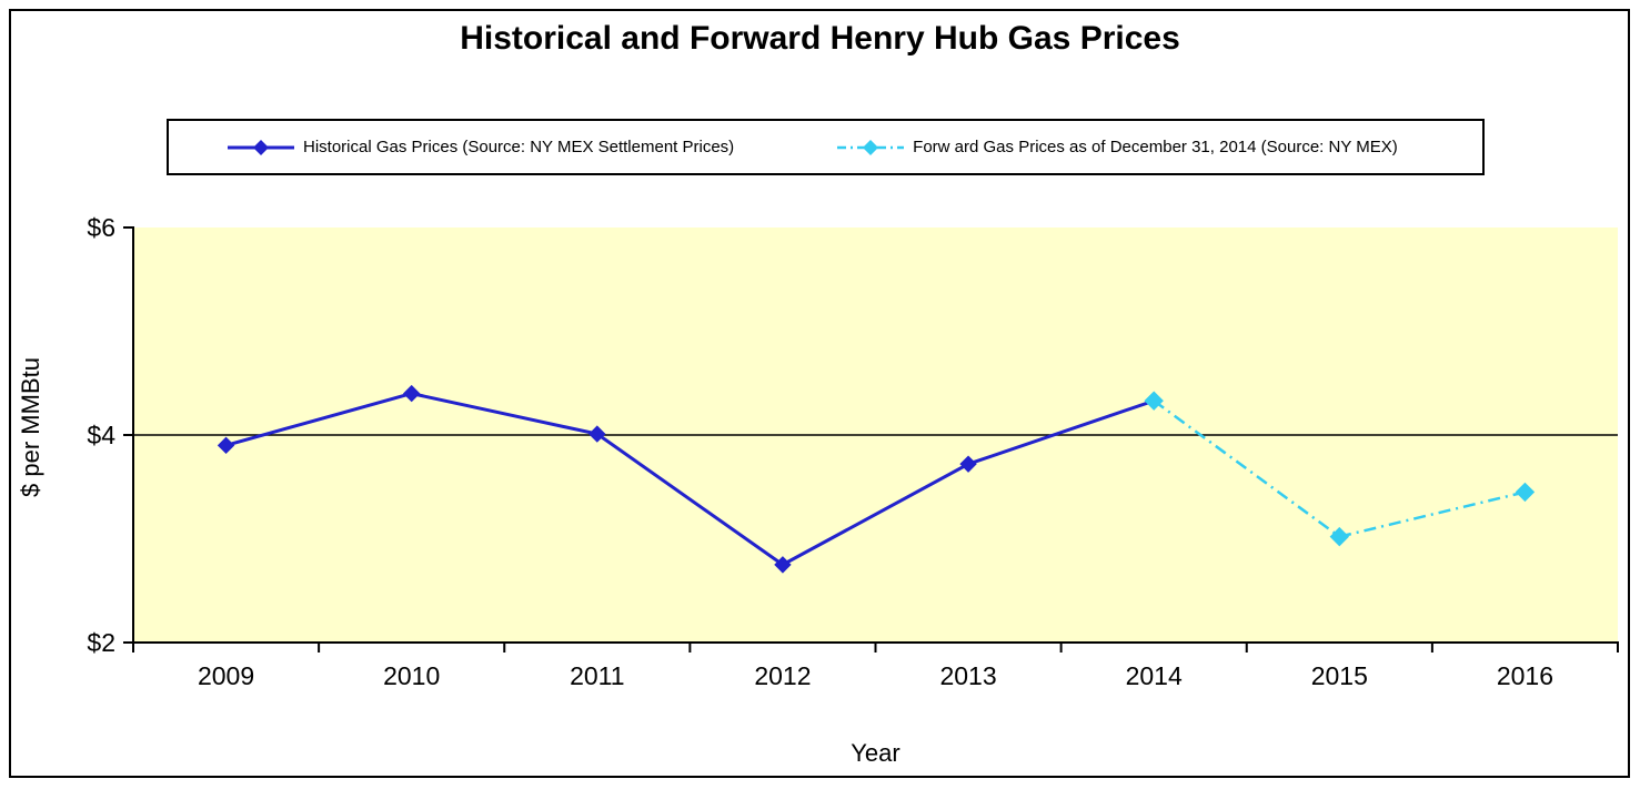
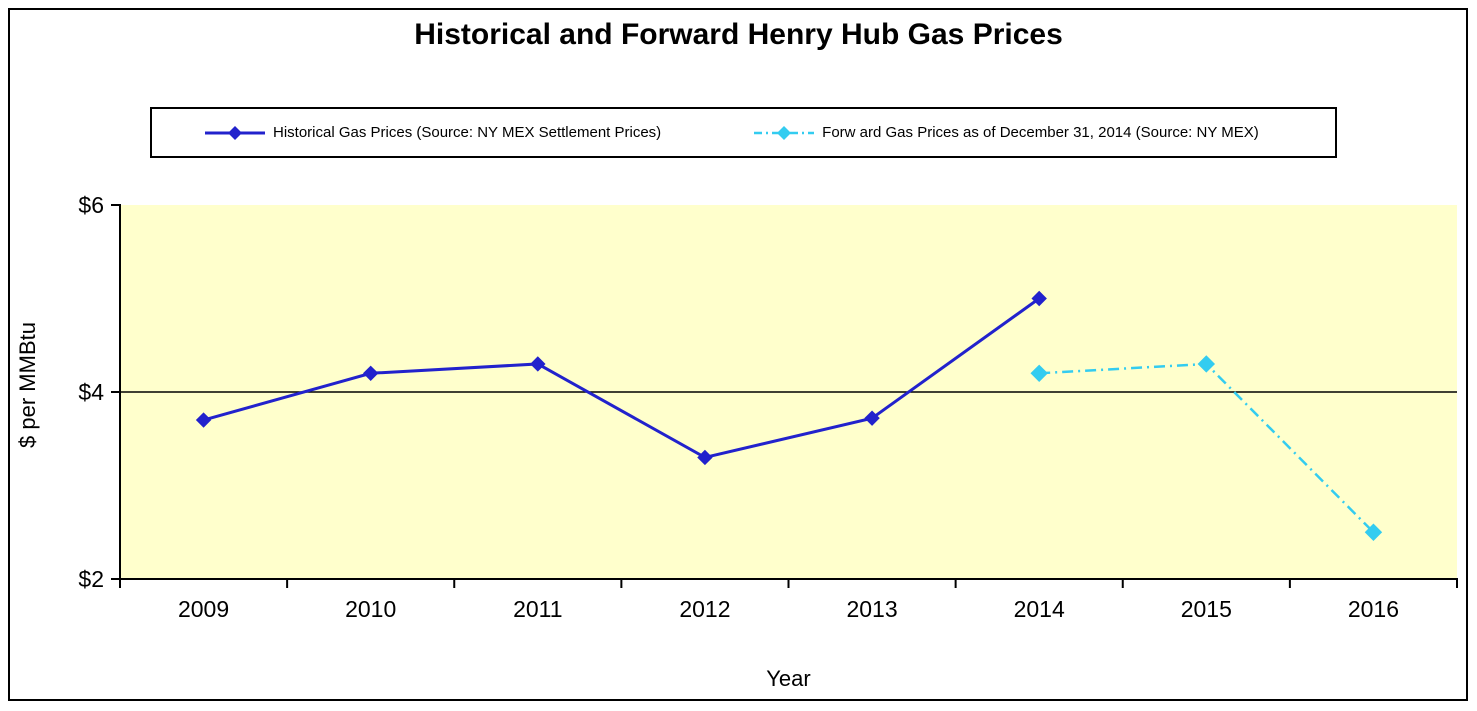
Historical Gas Prices (Source: NY MEX Settlement Prices)/2009: $3.9 -> $3.7
Historical Gas Prices (Source: NY MEX Settlement Prices)/2010: $4.4 -> $4.2
Historical Gas Prices (Source: NY MEX Settlement Prices)/2011: $4.0 -> $4.3
Historical Gas Prices (Source: NY MEX Settlement Prices)/2012: $2.8 -> $3.3
Historical Gas Prices (Source: NY MEX Settlement Prices)/2014: $4.3 -> $5.0
Forw ard Gas Prices as of December 31, 2014 (Source: NY MEX)/2014: $4.3 -> $4.2
Forw ard Gas Prices as of December 31, 2014 (Source: NY MEX)/2015: $3.0 -> $4.3
Forw ard Gas Prices as of December 31, 2014 (Source: NY MEX)/2016: $3.5 -> $2.5
